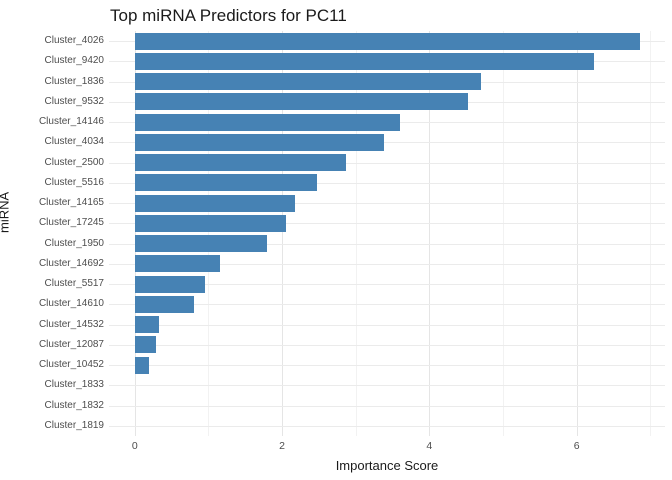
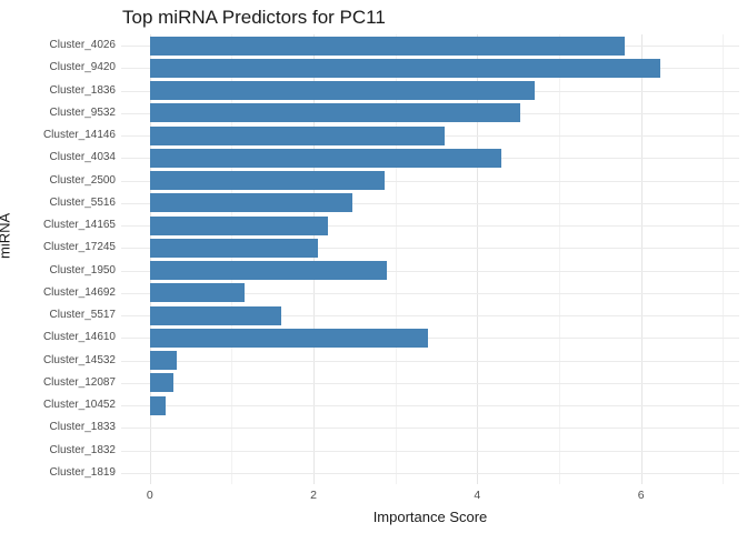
Cluster_4026: 6.9 -> 5.8
Cluster_4034: 3.4 -> 4.3
Cluster_1950: 1.8 -> 2.9
Cluster_5517: 0.9 -> 1.6
Cluster_14610: 0.8 -> 3.4
